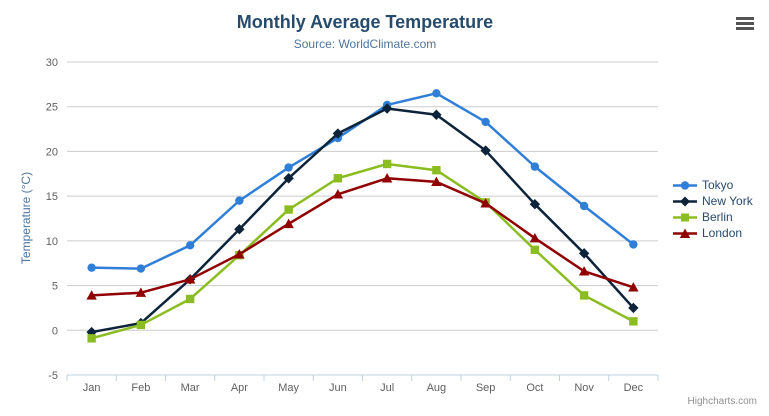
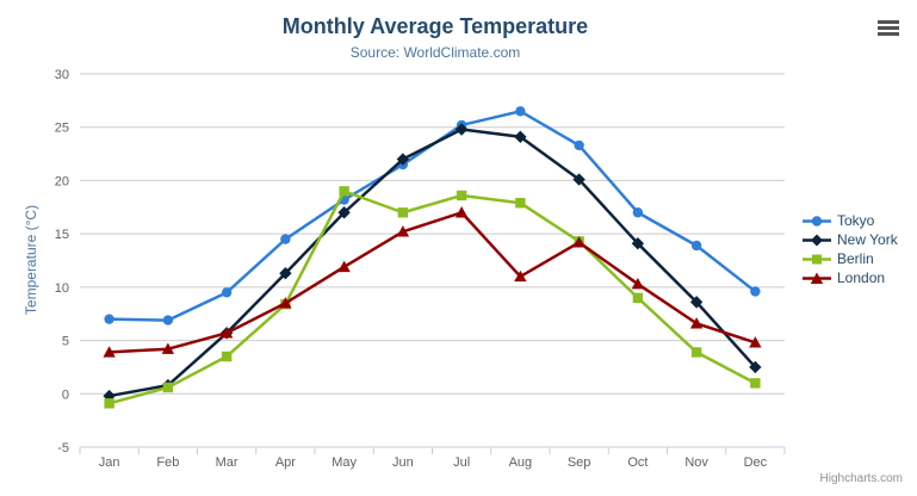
Berlin/May: 14 -> 19
London/Aug: 17 -> 11
Tokyo/Oct: 18 -> 17
